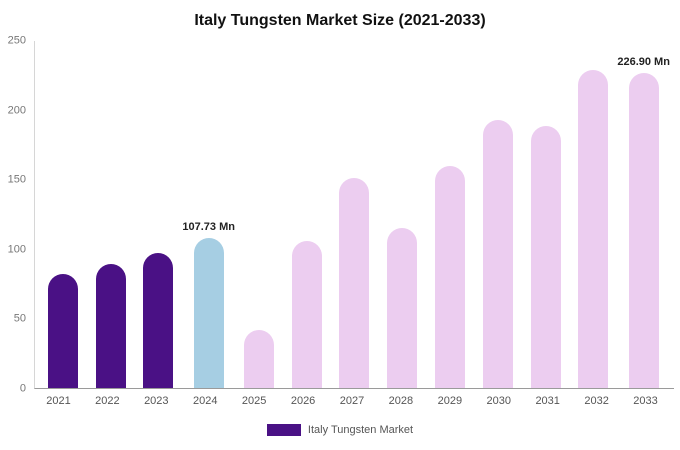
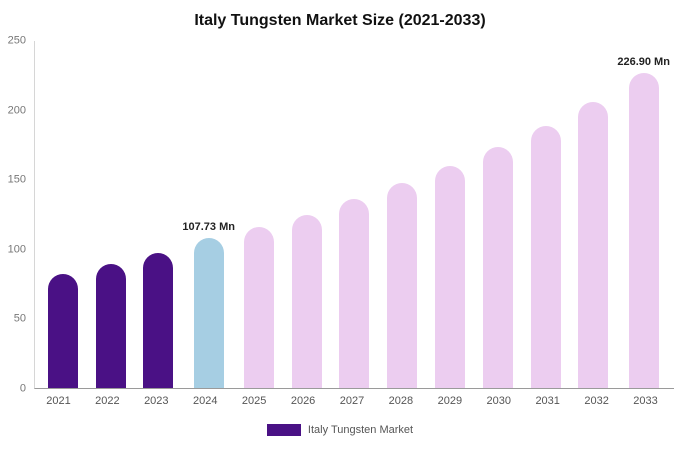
2025: 42 -> 116
2026: 106 -> 125
2027: 151 -> 136
2028: 115 -> 148
2030: 193 -> 174
2032: 229 -> 206
